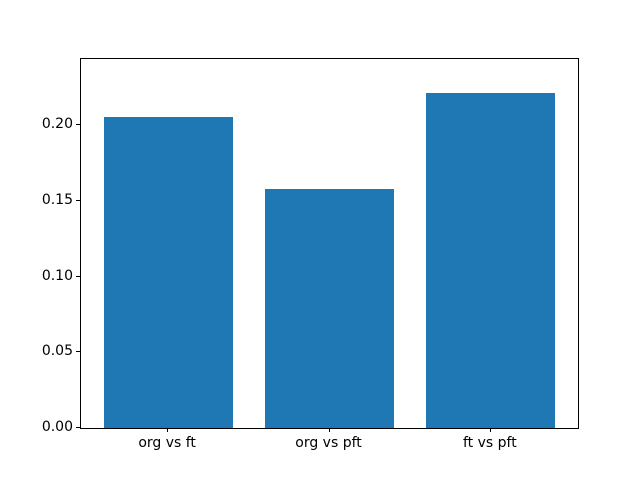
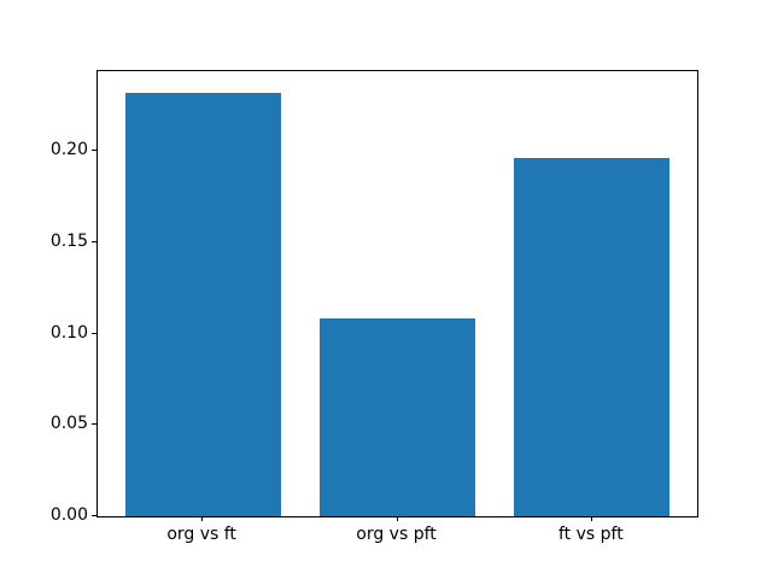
org vs ft: 0.205 -> 0.232
org vs pft: 0.158 -> 0.108
ft vs pft: 0.221 -> 0.196
